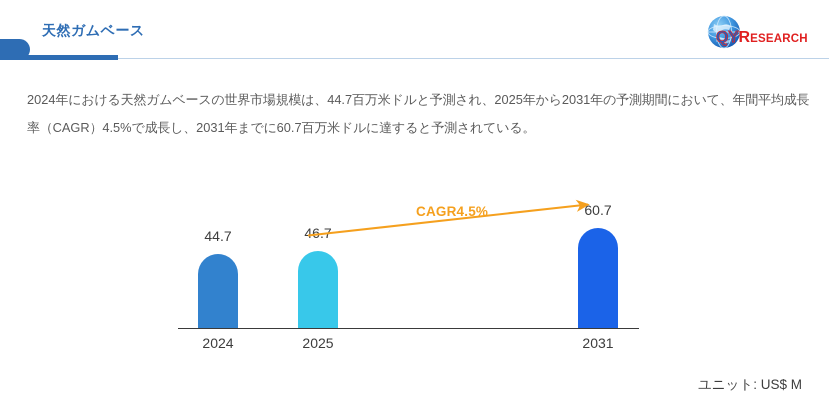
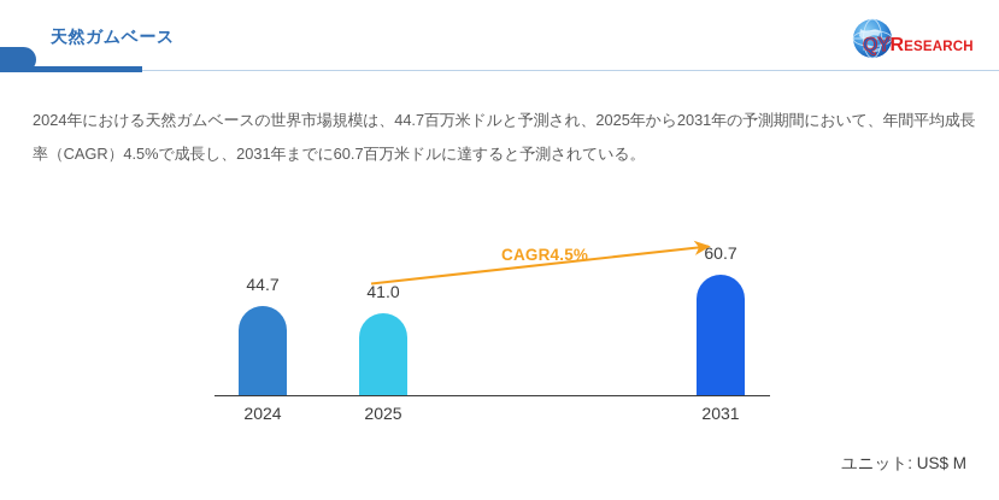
2025: 46.7 -> 41.0
